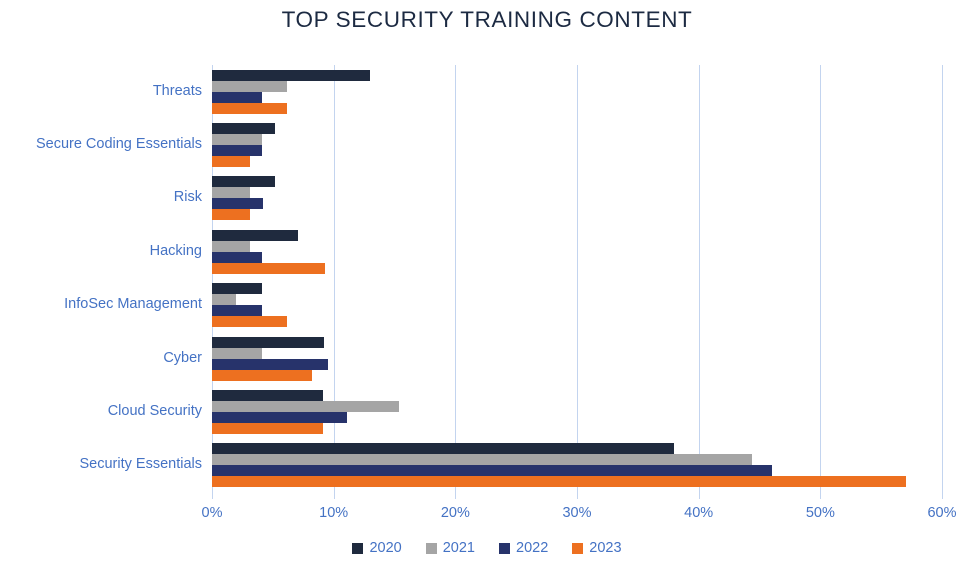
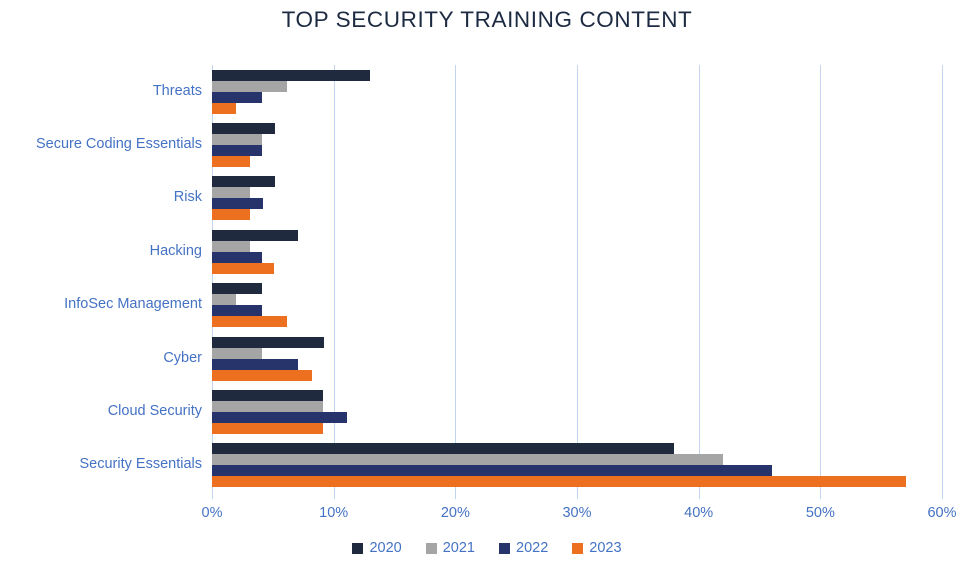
2023/Threats: 6.2% -> 2.0%
2023/Hacking: 9.3% -> 5.1%
2022/Cyber: 9.5% -> 7.1%
2021/Cloud Security: 15.4% -> 9.1%
2021/Security Essentials: 44.4% -> 42.0%
